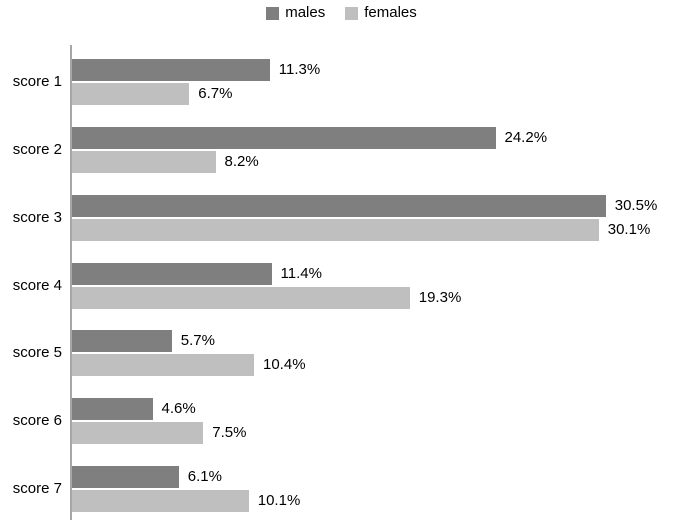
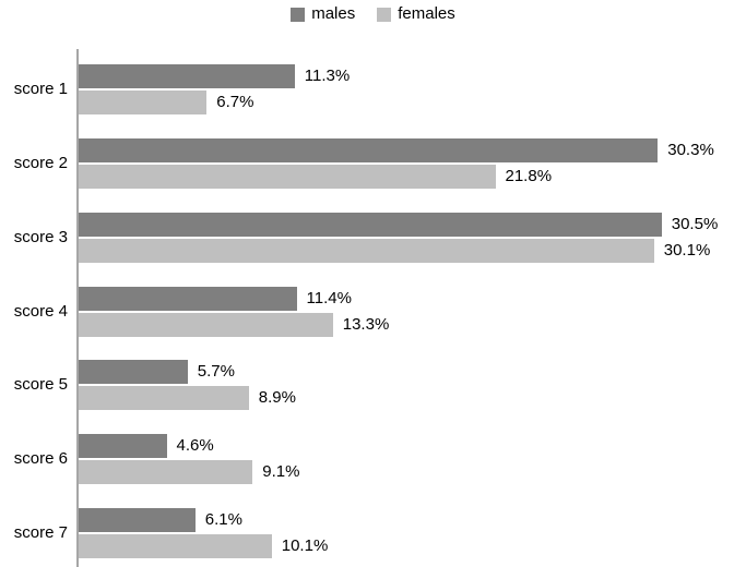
males/score 2: 24.2% -> 30.3%
females/score 2: 8.2% -> 21.8%
females/score 4: 19.3% -> 13.3%
females/score 5: 10.4% -> 8.9%
females/score 6: 7.5% -> 9.1%
